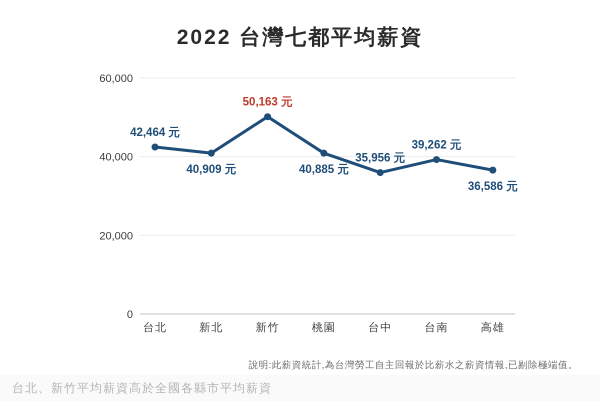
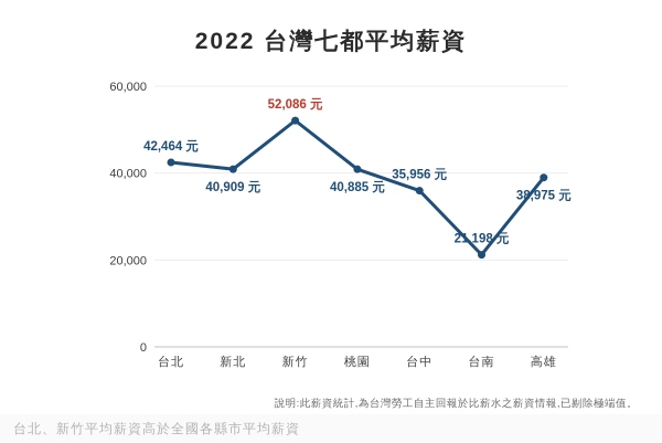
新竹: 50,163 -> 52,086
台南: 39,262 -> 21,198
高雄: 36,586 -> 38,975
